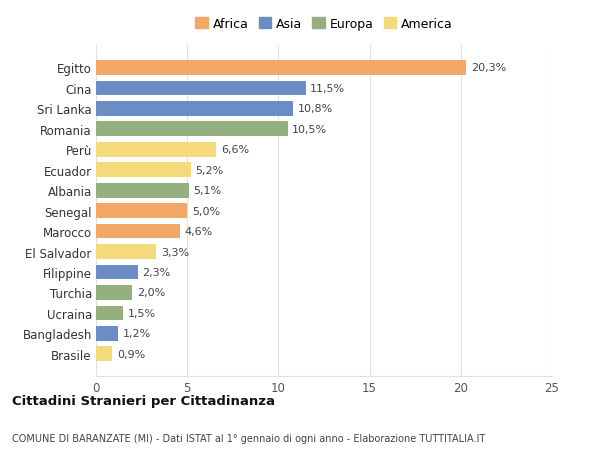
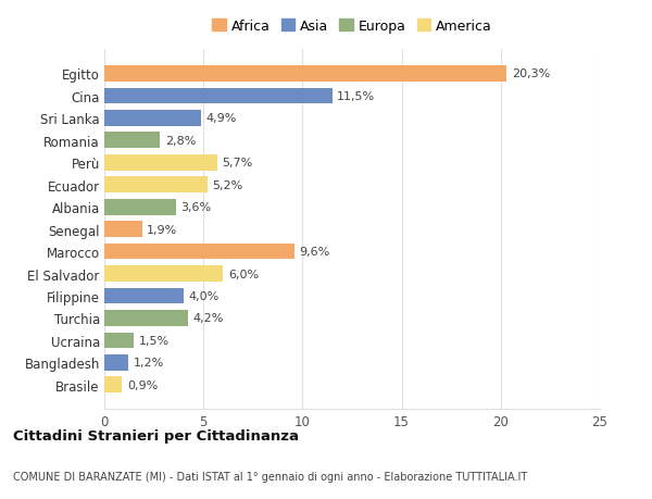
Sri Lanka: 10,8% -> 4,9%
Romania: 10,5% -> 2,8%
Perù: 6,6% -> 5,7%
Albania: 5,1% -> 3,6%
Senegal: 5,0% -> 1,9%
Marocco: 4,6% -> 9,6%
El Salvador: 3,3% -> 6,0%
Filippine: 2,3% -> 4,0%
Turchia: 2,0% -> 4,2%
